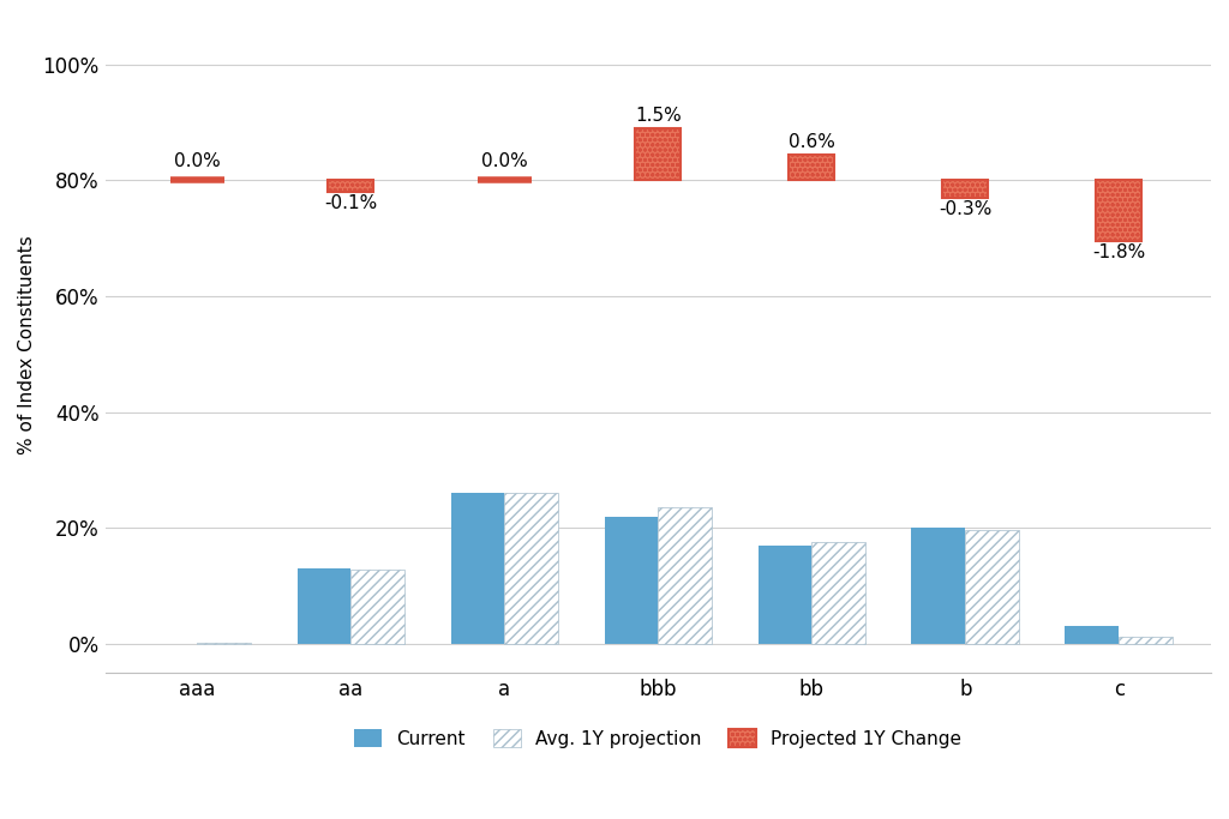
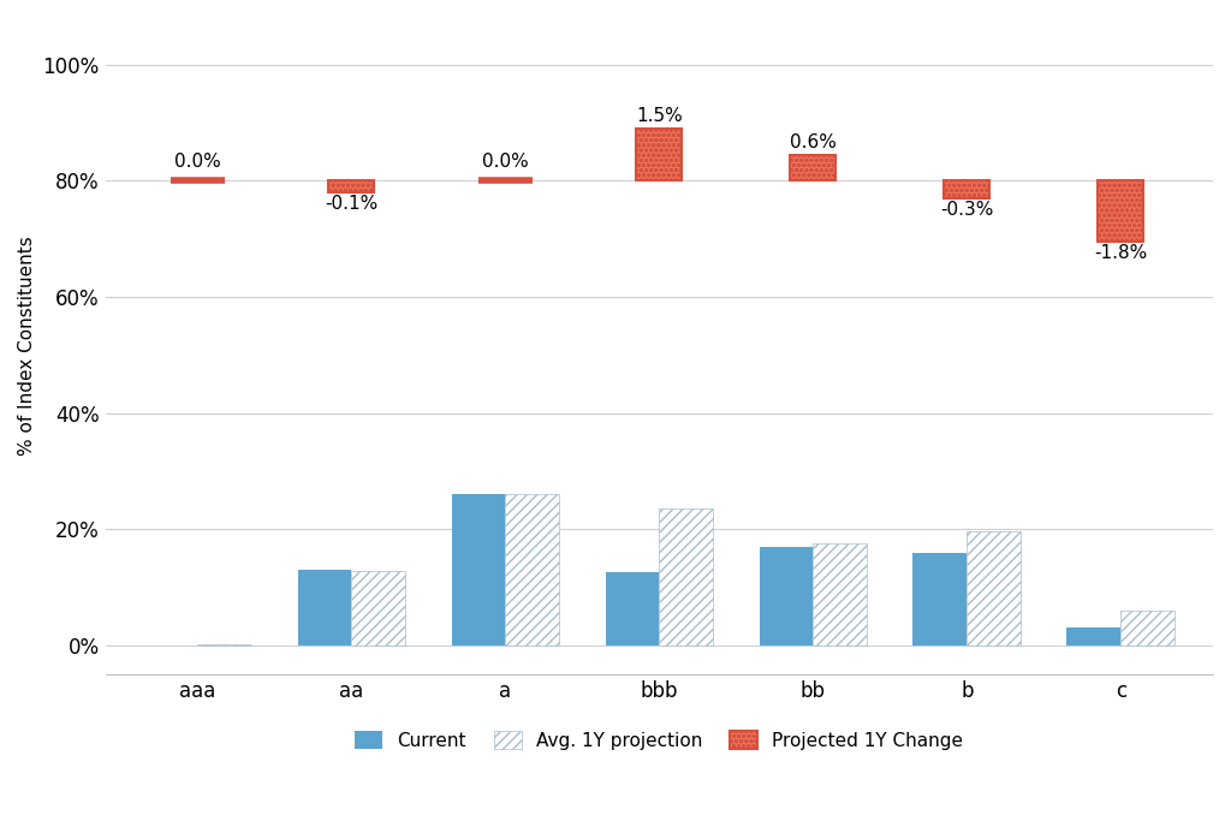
Current/bbb: 22.0% -> 12.5%
Current/b: 20.0% -> 16.0%
Avg. 1Y projection/c: 1.2% -> 6.0%
